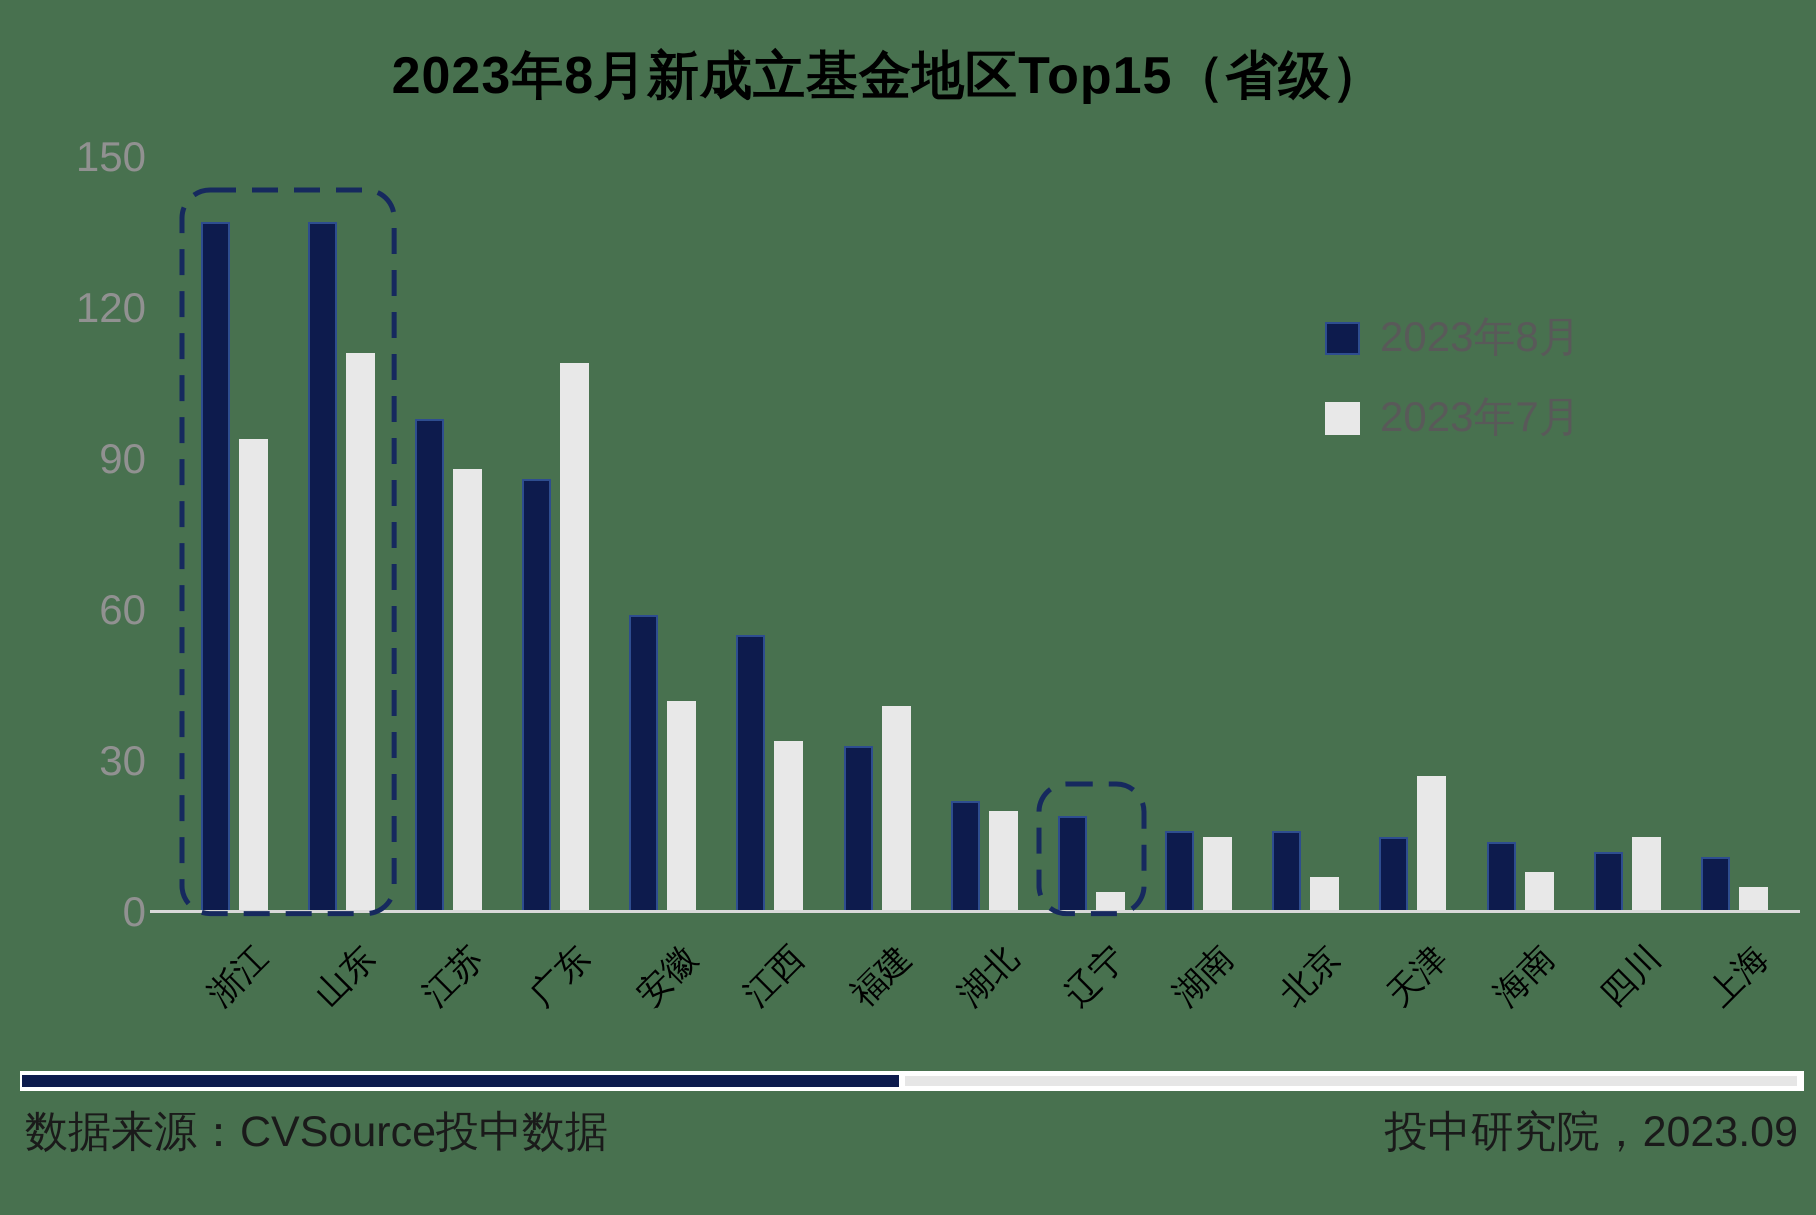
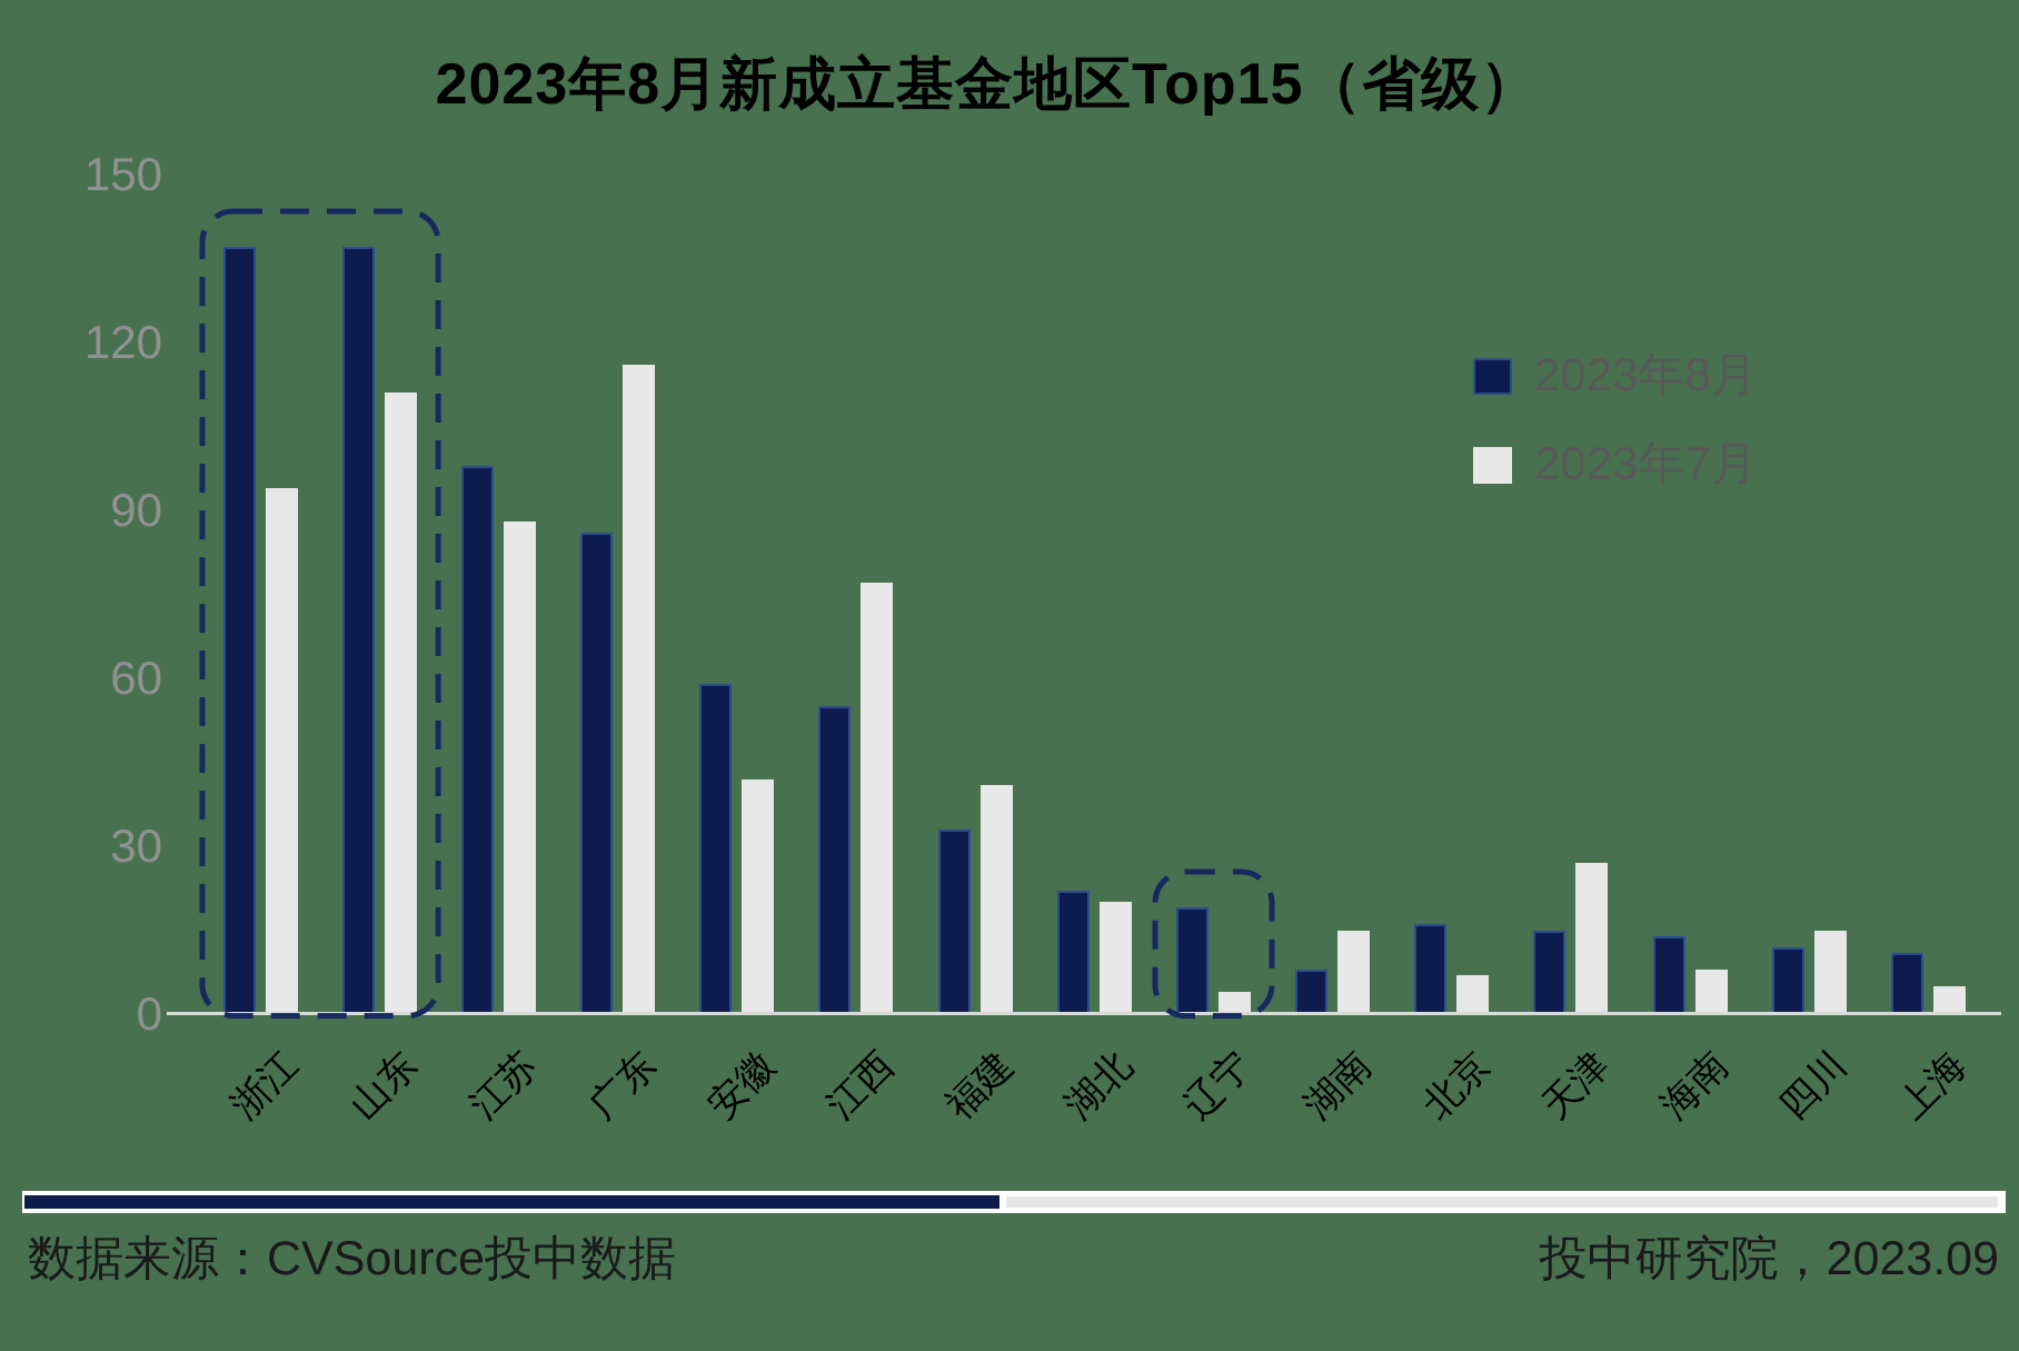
2023年7月/广东: 109 -> 116
2023年7月/江西: 34 -> 77
2023年8月/湖南: 16 -> 8
